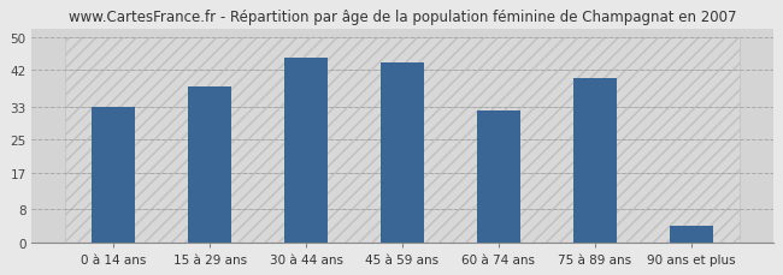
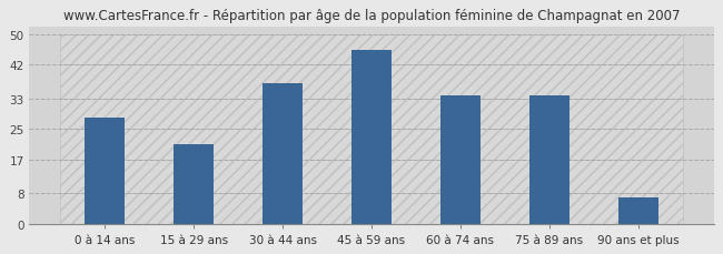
0 à 14 ans: 33 -> 28
15 à 29 ans: 38 -> 21
30 à 44 ans: 45 -> 37
45 à 59 ans: 44 -> 46
60 à 74 ans: 32 -> 34
75 à 89 ans: 40 -> 34
90 ans et plus: 4 -> 7
